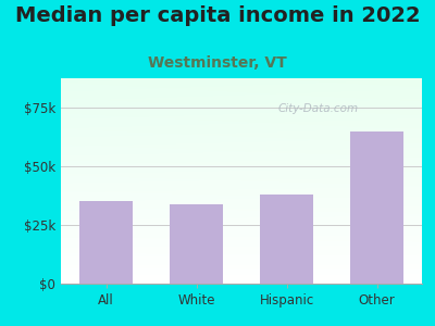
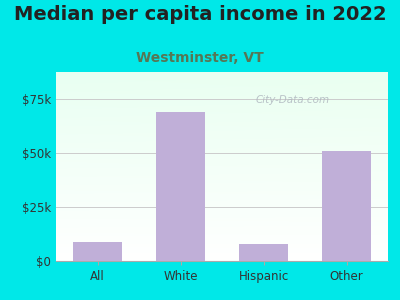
All: $35k -> $9k
White: $34k -> $69k
Hispanic: $38k -> $8k
Other: $65k -> $51k
